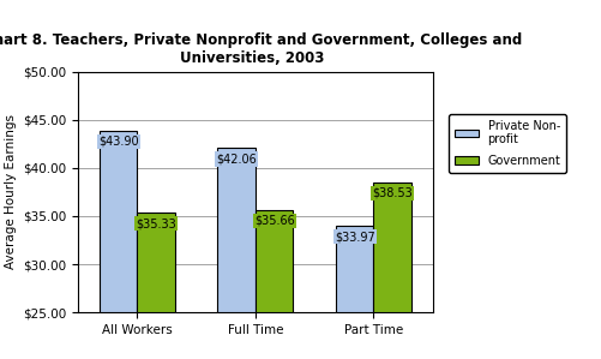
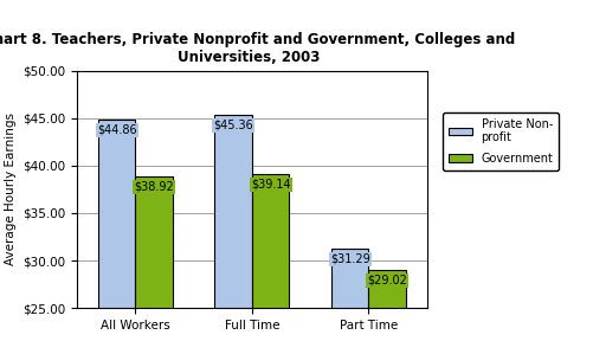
Private Non- profit/All Workers: $43.90 -> $44.86
Government/All Workers: $35.33 -> $38.92
Private Non- profit/Full Time: $42.06 -> $45.36
Government/Full Time: $35.66 -> $39.14
Private Non- profit/Part Time: $33.97 -> $31.29
Government/Part Time: $38.53 -> $29.02
